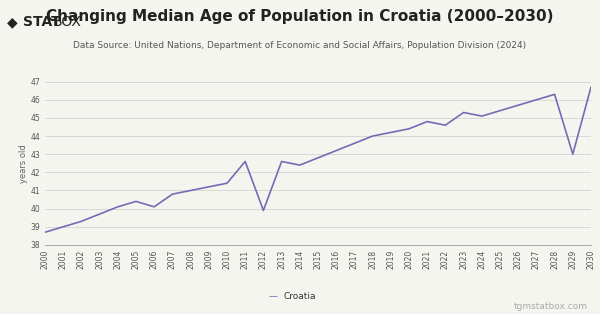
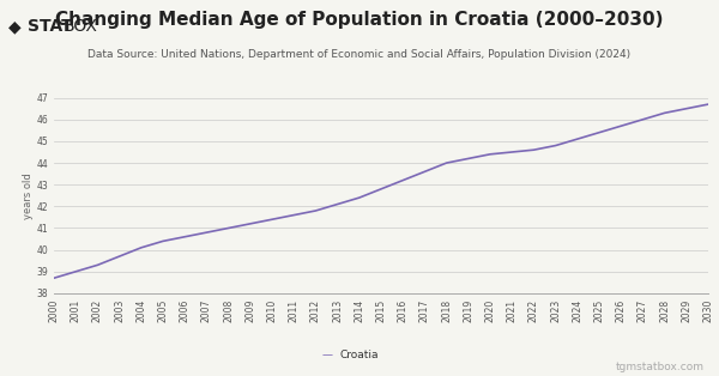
2006: 40.1 -> 40.6
2011: 42.6 -> 41.6
2012: 39.9 -> 41.8
2013: 42.6 -> 42.1
2021: 44.8 -> 44.5
2023: 45.3 -> 44.8
2029: 43.0 -> 46.5
